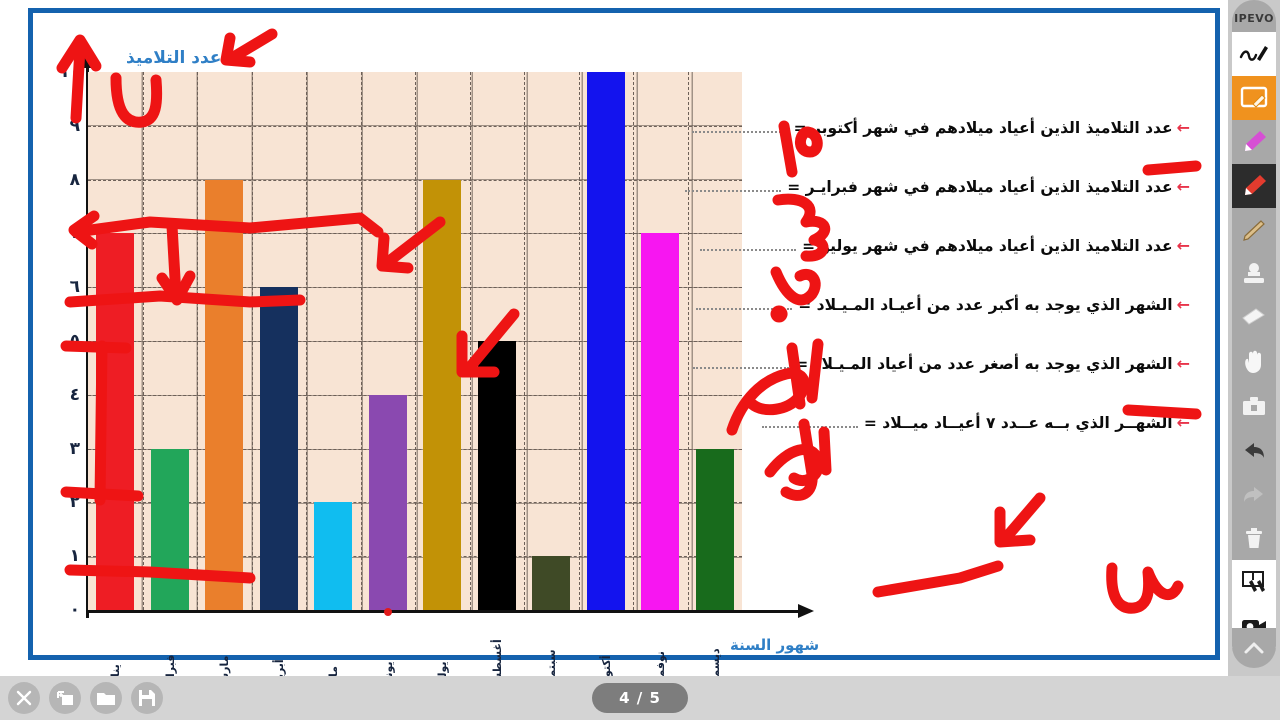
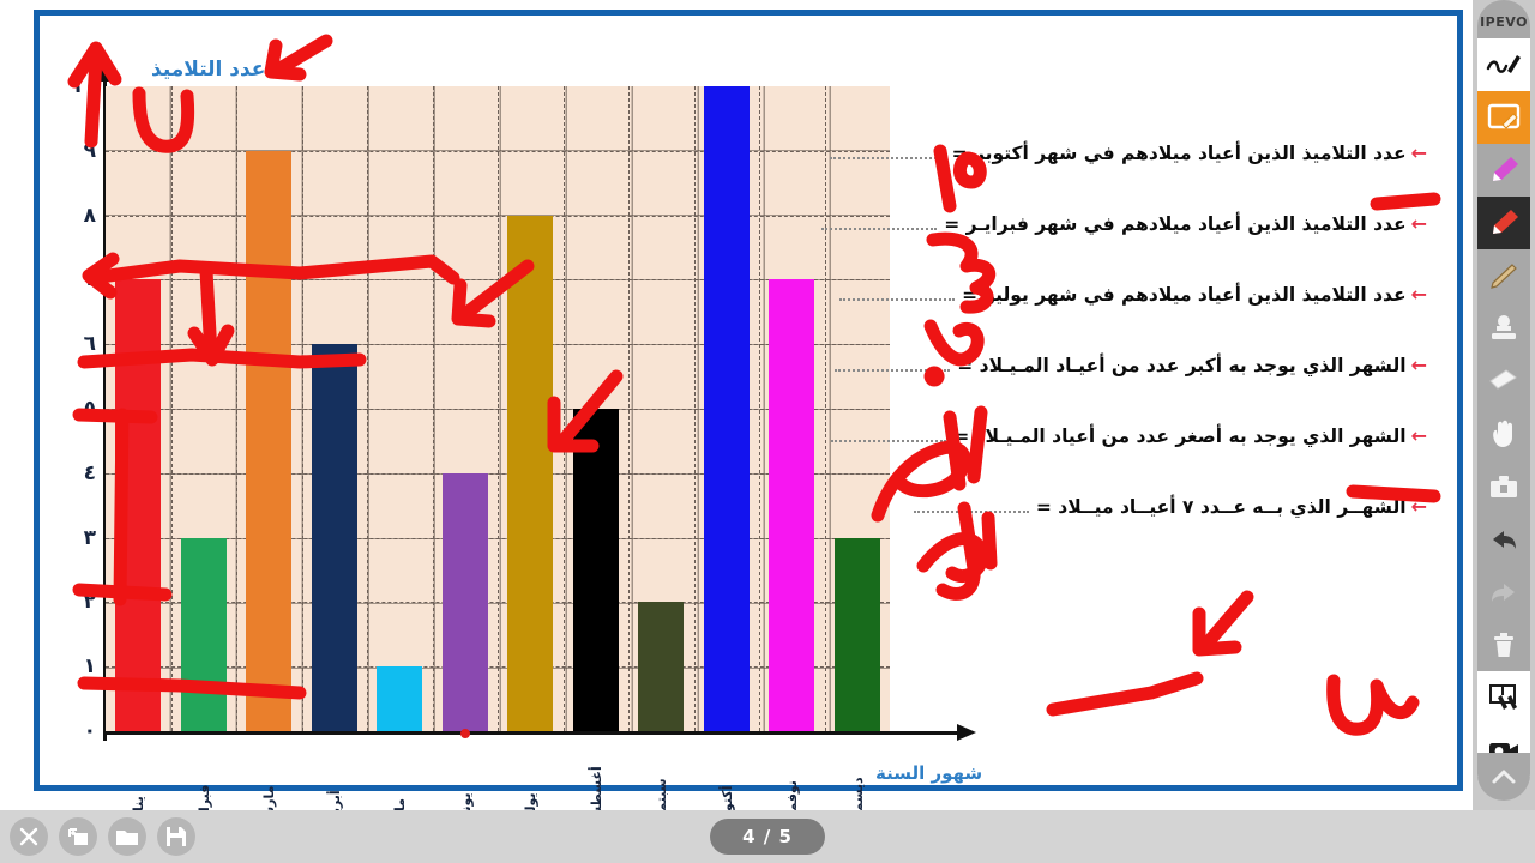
مارس: 8 -> 9
مايو: 2 -> 1
سبتمبر: 1 -> 2
